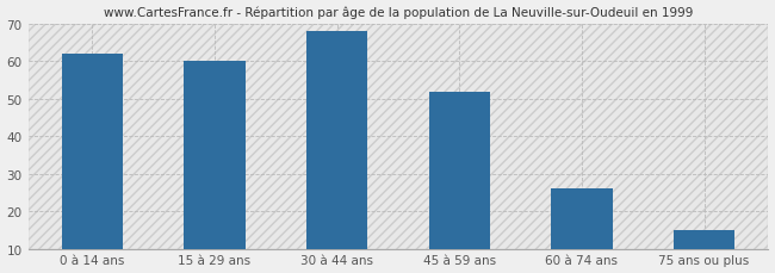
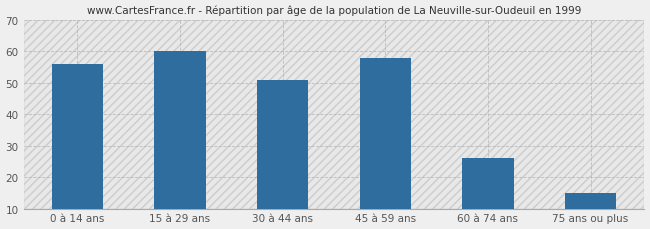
0 à 14 ans: 62 -> 56
30 à 44 ans: 68 -> 51
45 à 59 ans: 52 -> 58
